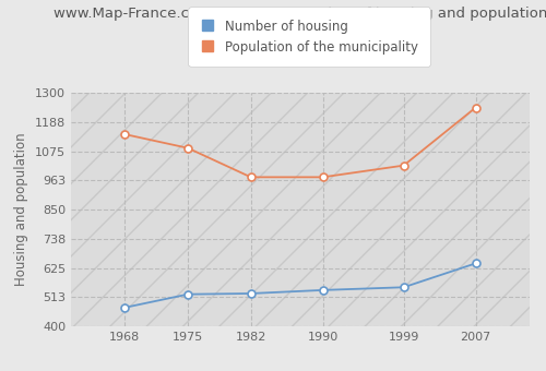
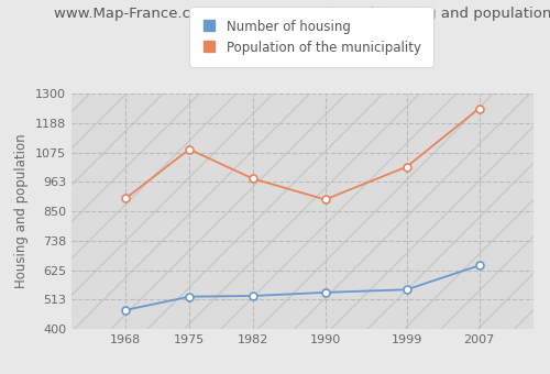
Population of the municipality/1968: 1140 -> 900
Population of the municipality/1990: 975 -> 895
